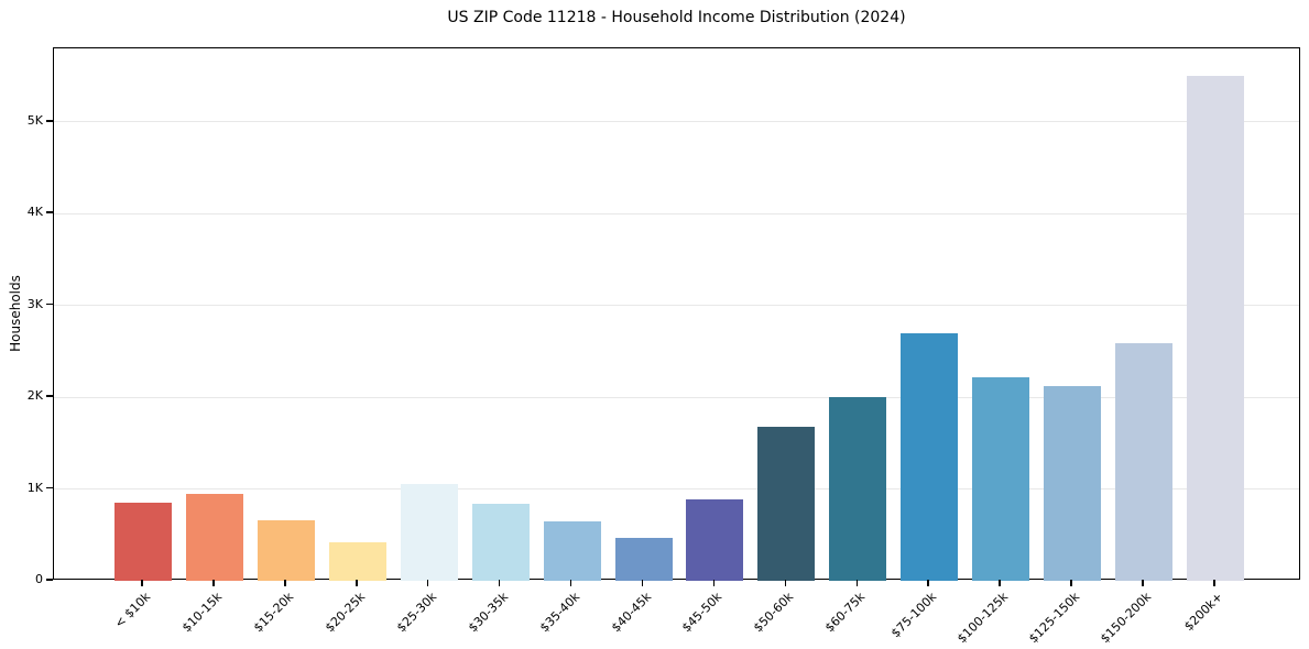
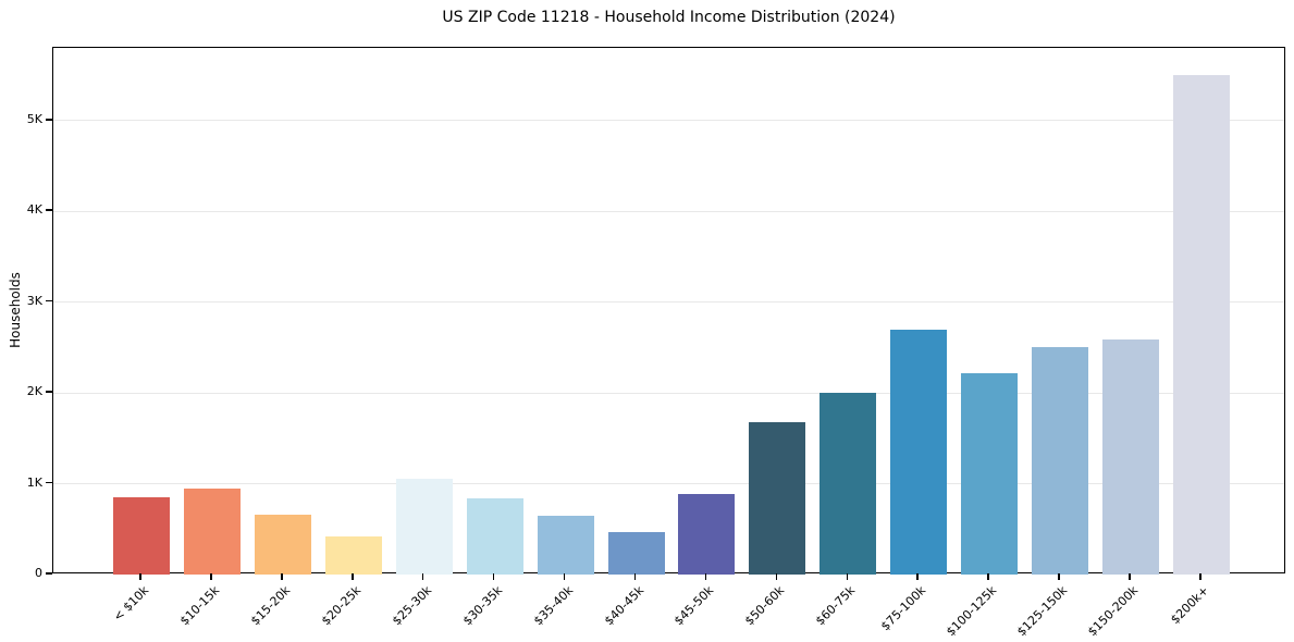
$125-150k: 2.1K -> 2.5K
